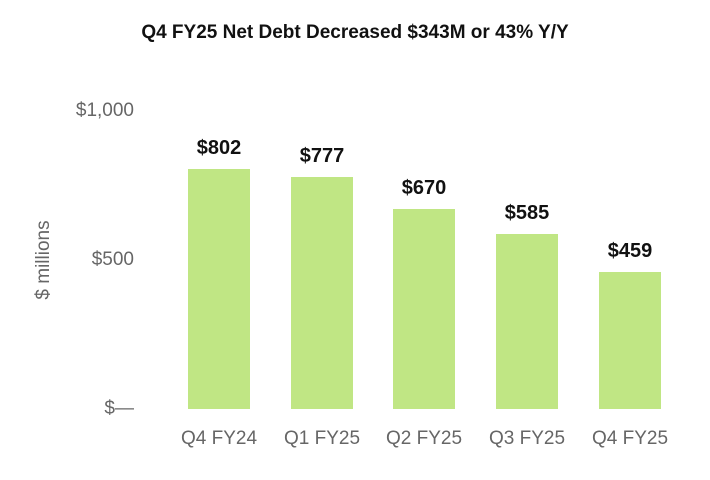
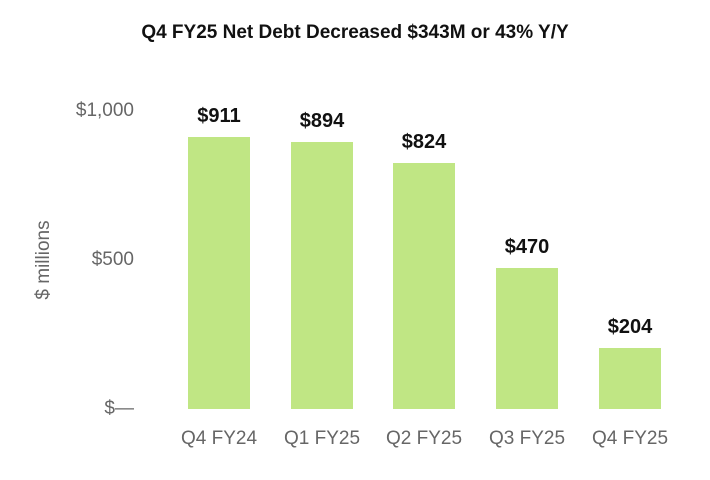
Q4 FY24: $802 -> $911
Q1 FY25: $777 -> $894
Q2 FY25: $670 -> $824
Q3 FY25: $585 -> $470
Q4 FY25: $459 -> $204
